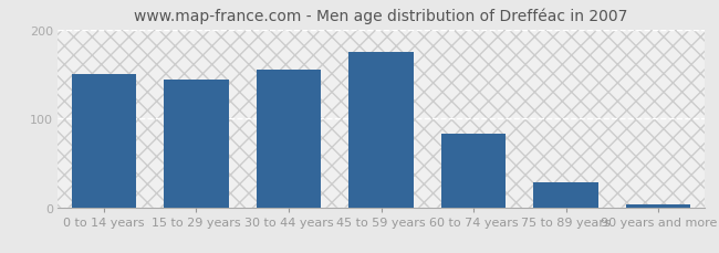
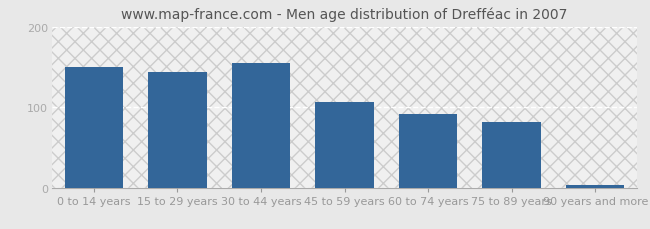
45 to 59 years: 175 -> 106
60 to 74 years: 83 -> 92
75 to 89 years: 28 -> 82
